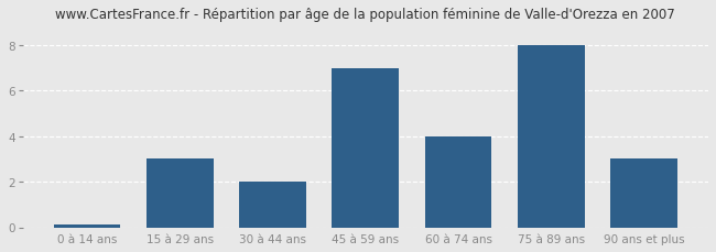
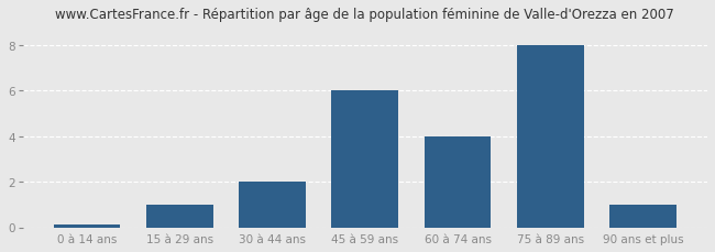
15 à 29 ans: 3.0 -> 1.0
45 à 59 ans: 7.0 -> 6.0
90 ans et plus: 3.0 -> 1.0
